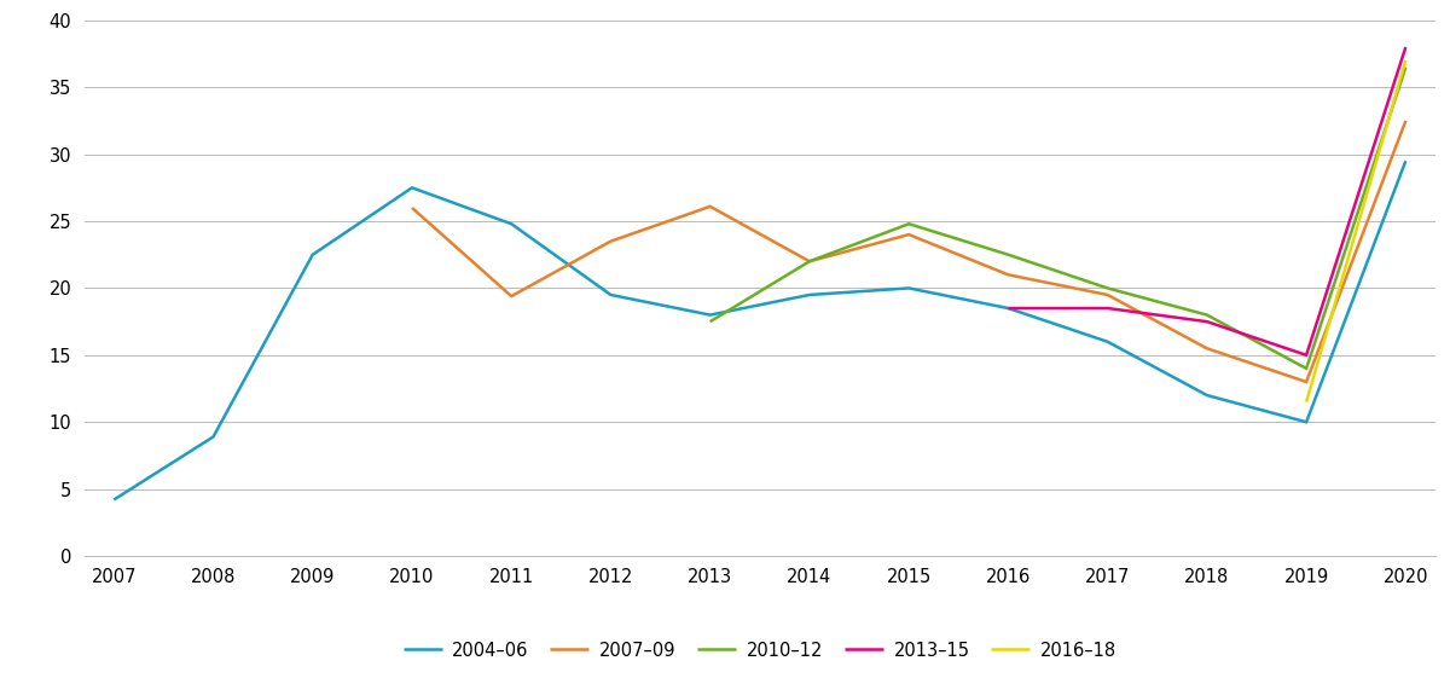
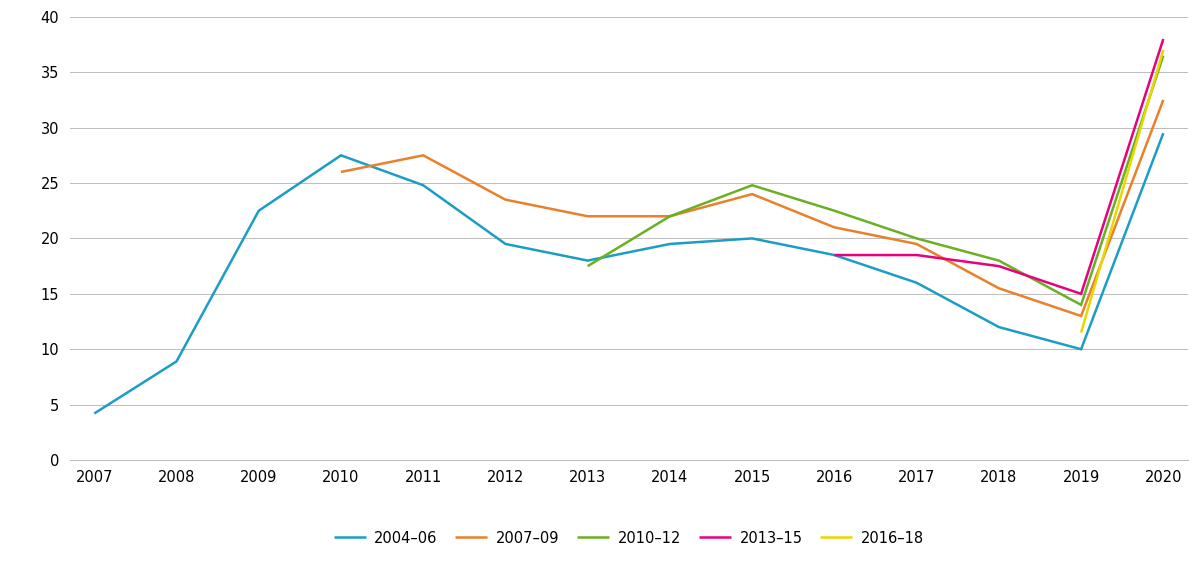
2007–09/2011: 19.4 -> 27.5
2007–09/2013: 26.1 -> 22.0
